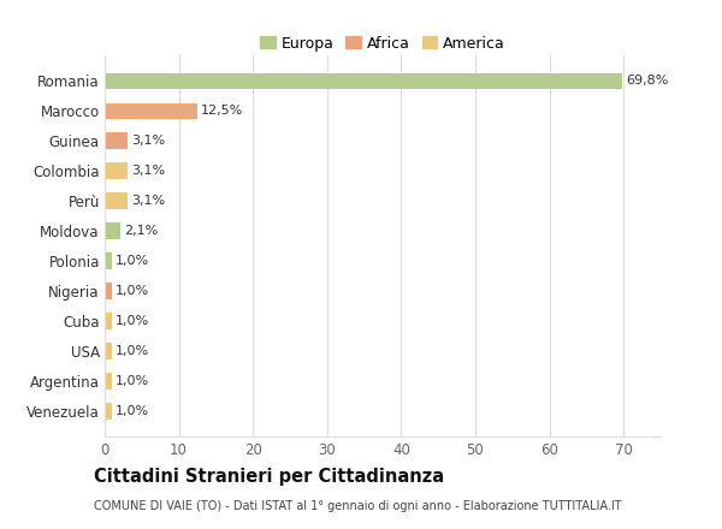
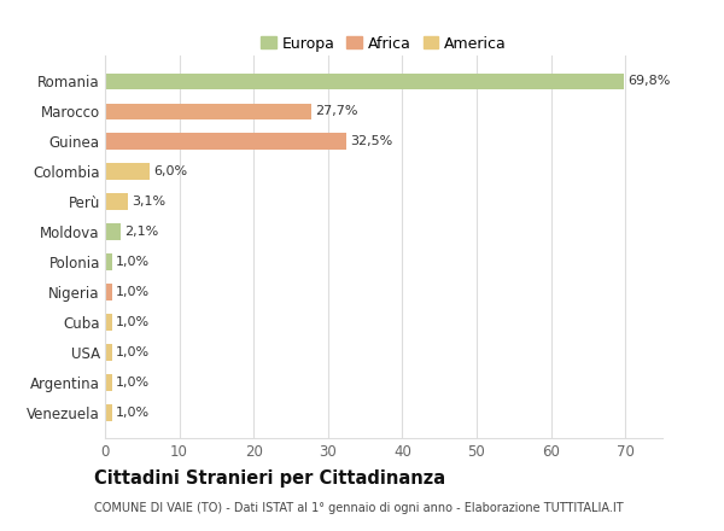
Marocco: 12,5% -> 27,7%
Guinea: 3,1% -> 32,5%
Colombia: 3,1% -> 6,0%
